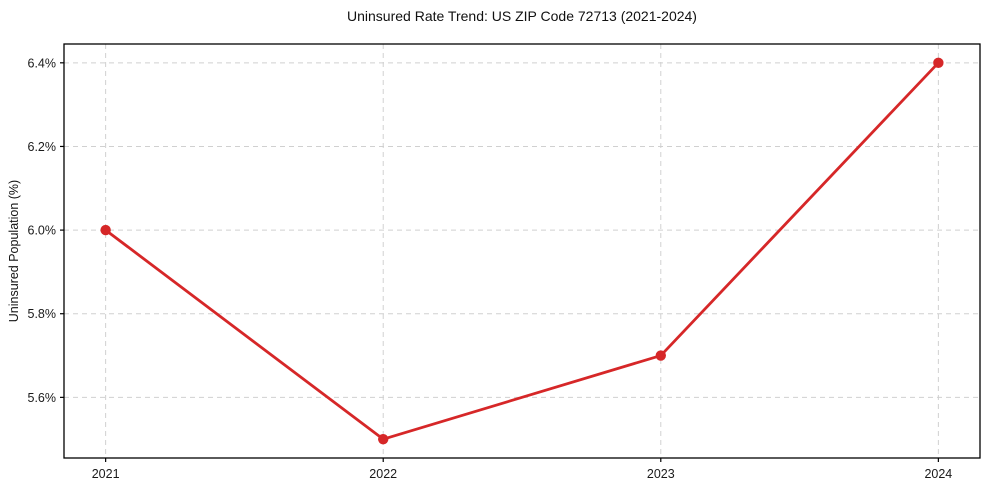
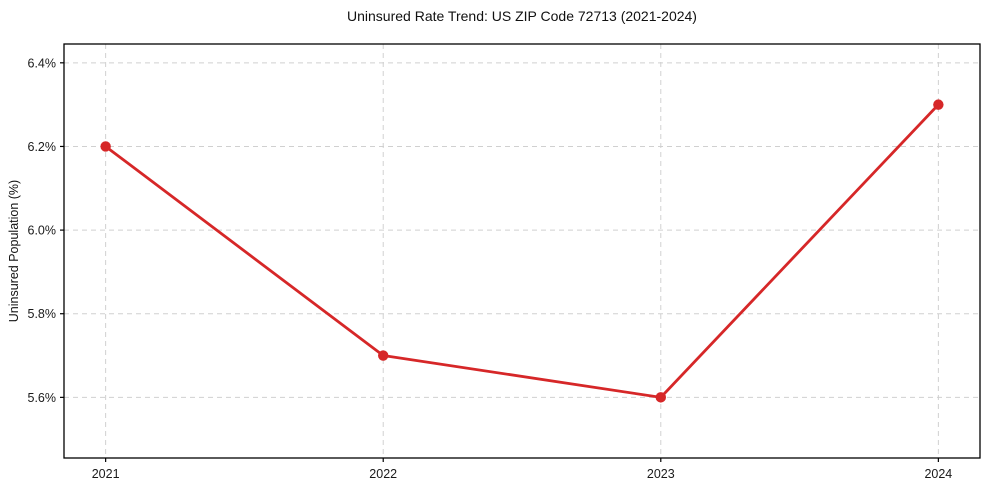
2021: 6.0% -> 6.2%
2022: 5.5% -> 5.7%
2023: 5.7% -> 5.6%
2024: 6.4% -> 6.3%
